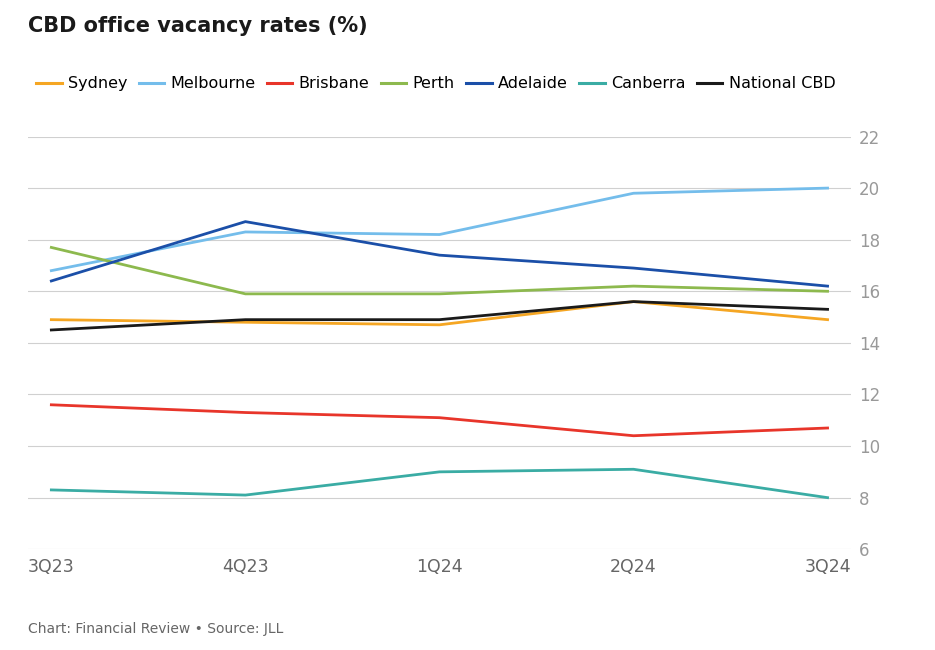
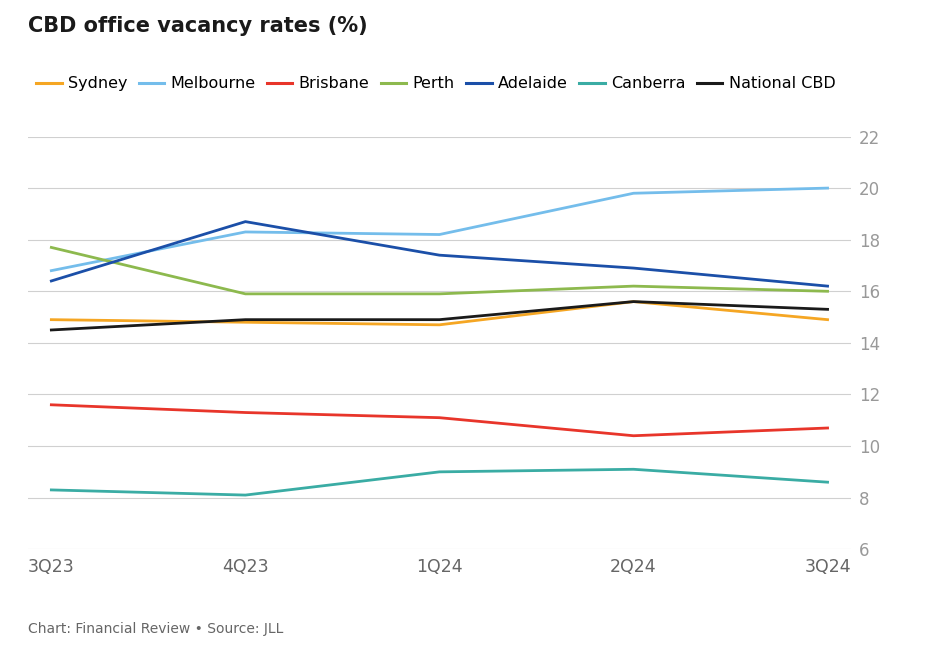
Canberra/3Q24: 8.0 -> 8.6
